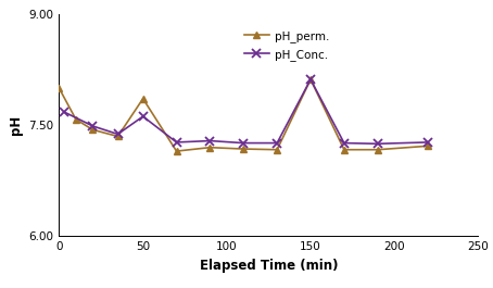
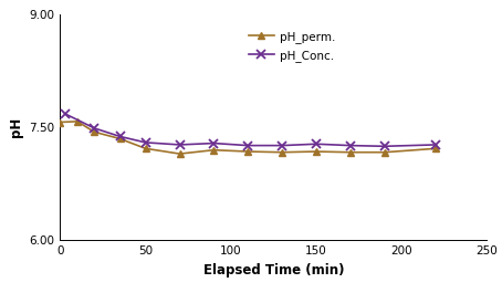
pH_perm./0: 8.00 -> 7.57
pH_perm./50: 7.86 -> 7.22
pH_Conc./50: 7.62 -> 7.30
pH_perm./150: 8.12 -> 7.18
pH_Conc./150: 8.12 -> 7.28
